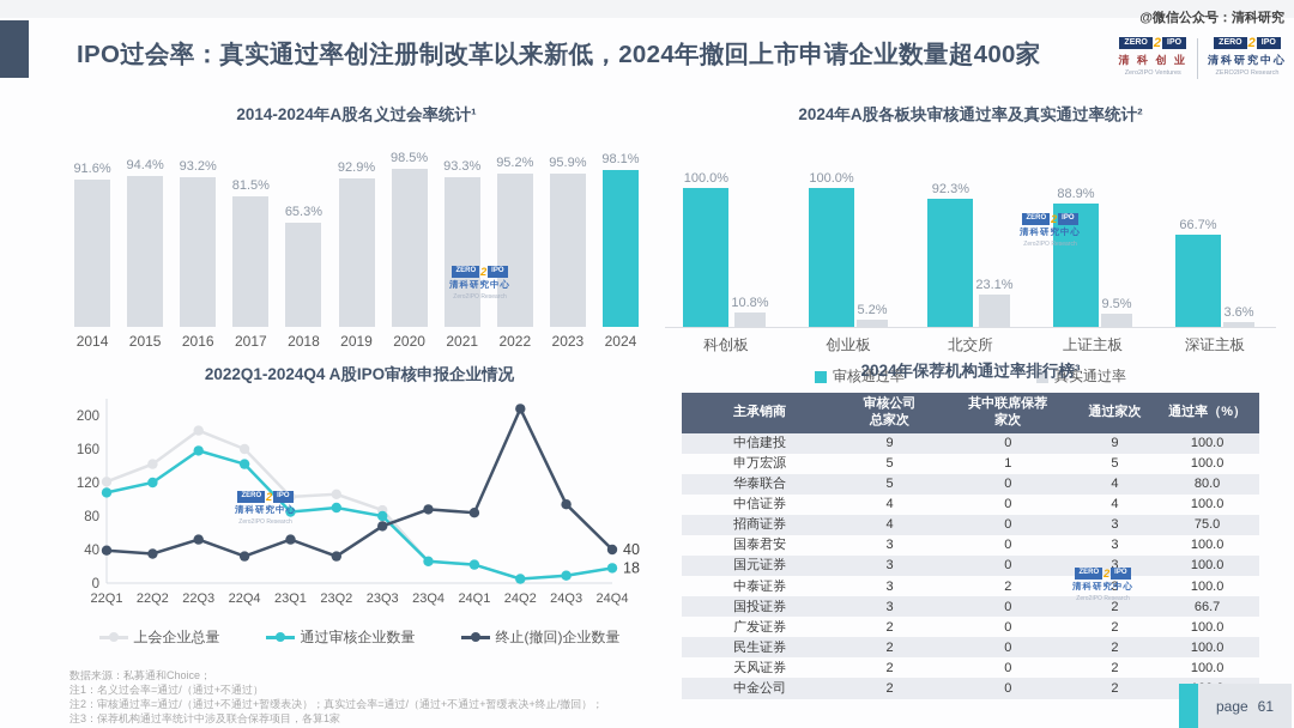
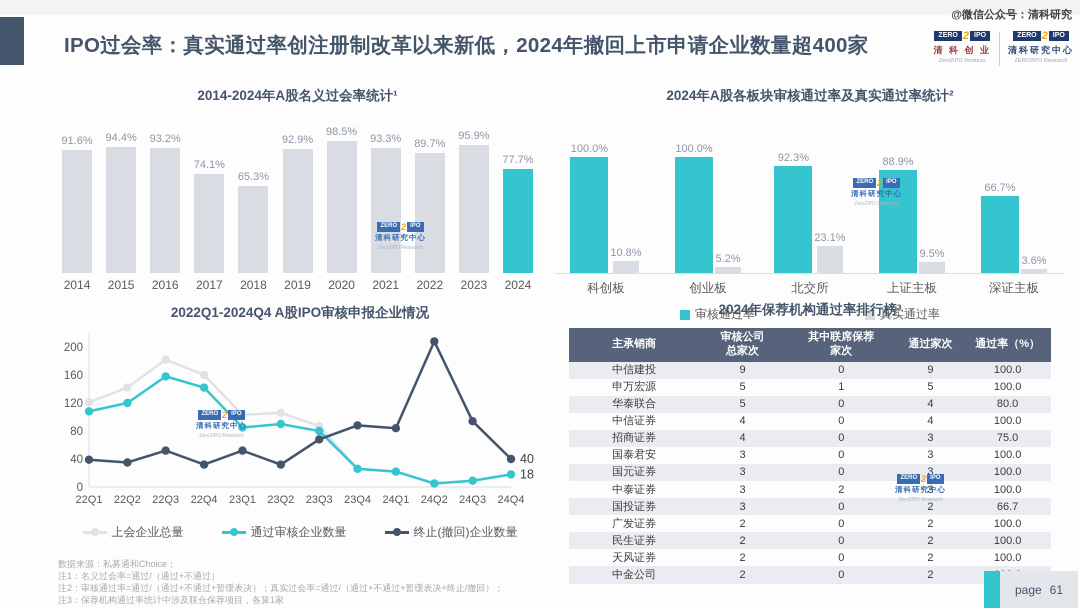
2014-2024年A股名义过会率统计¹/2017: 81.5% -> 74.1%
2014-2024年A股名义过会率统计¹/2022: 95.2% -> 89.7%
2014-2024年A股名义过会率统计¹/2024: 98.1% -> 77.7%
